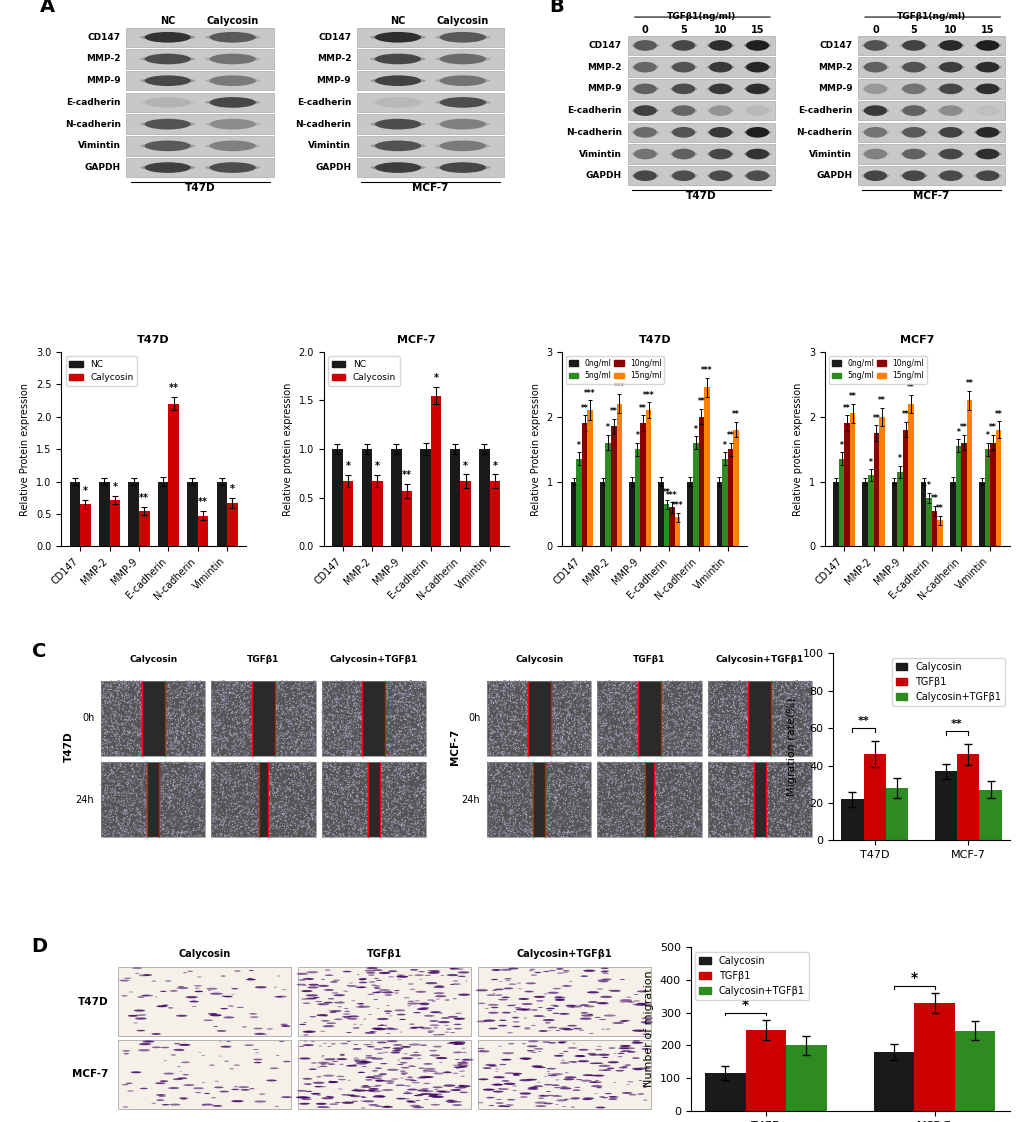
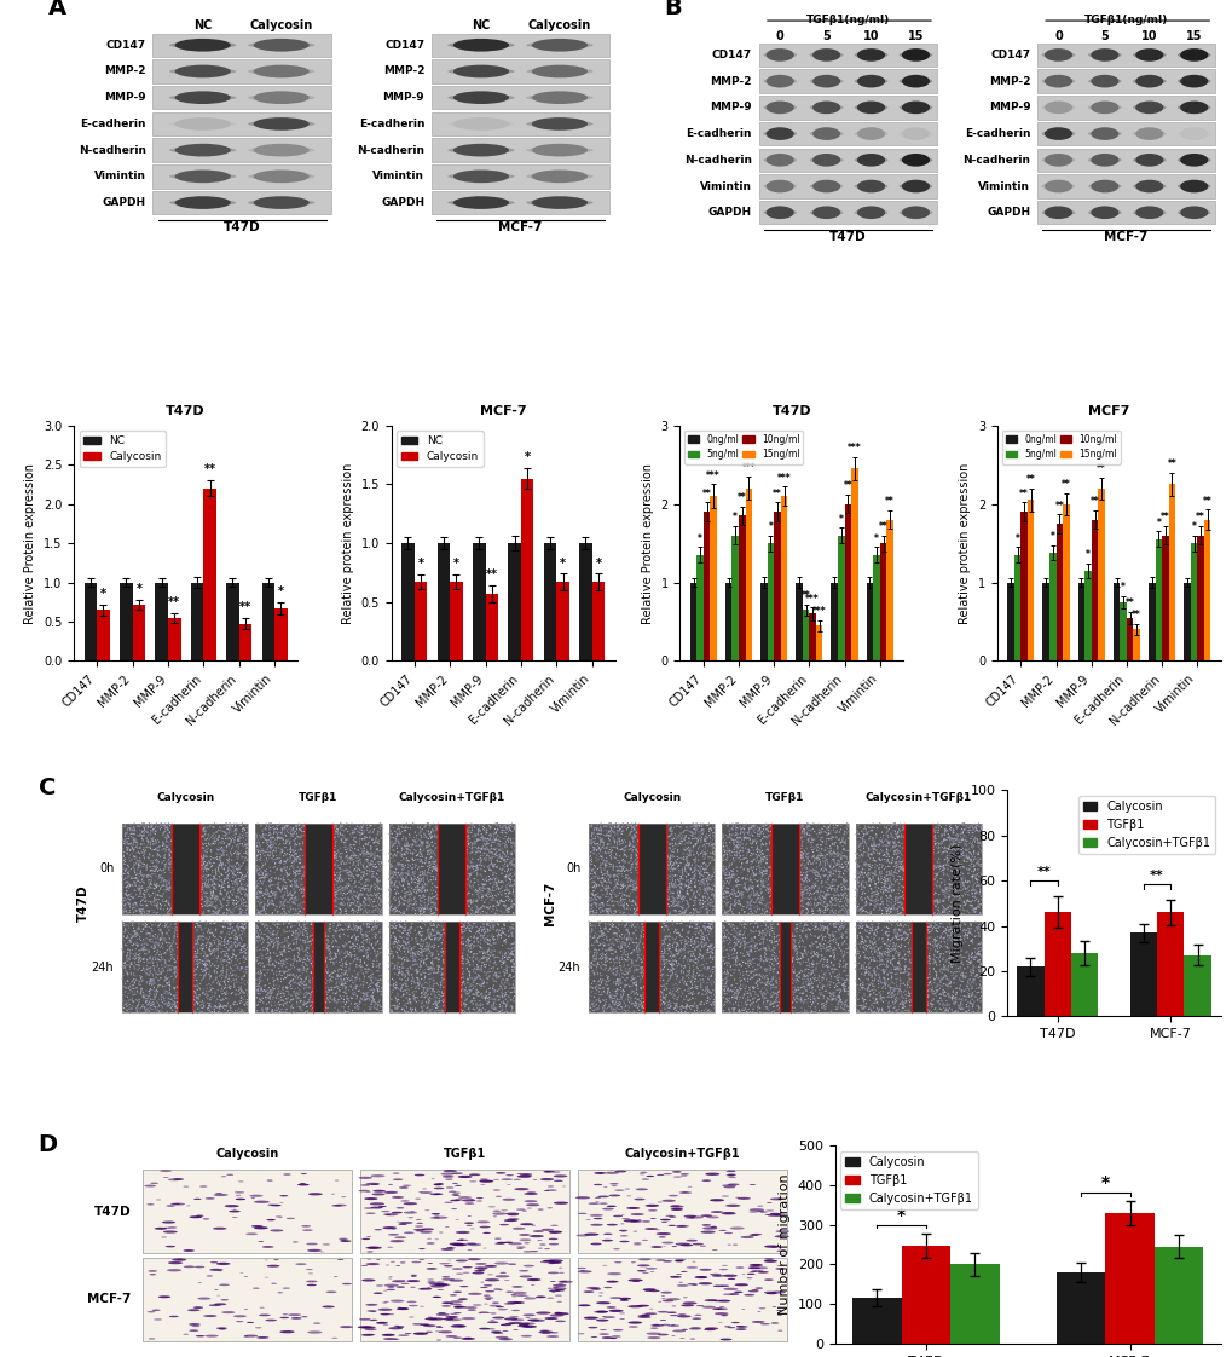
MCF7/5ng/ml/MMP-2: 1.10 -> 1.38
